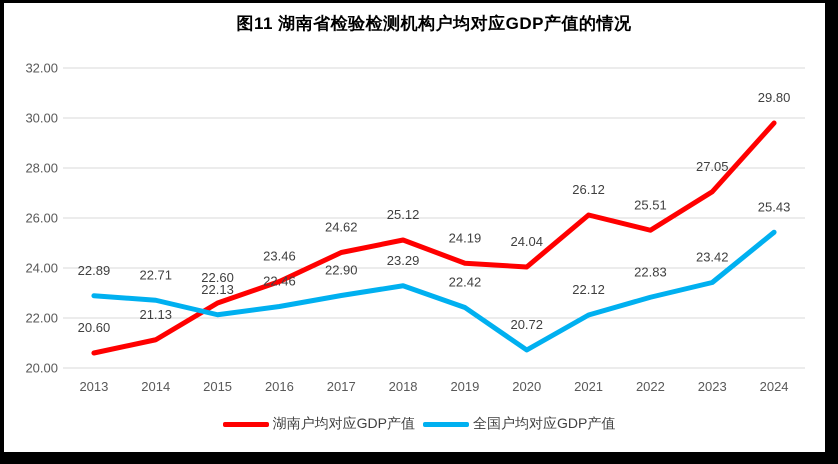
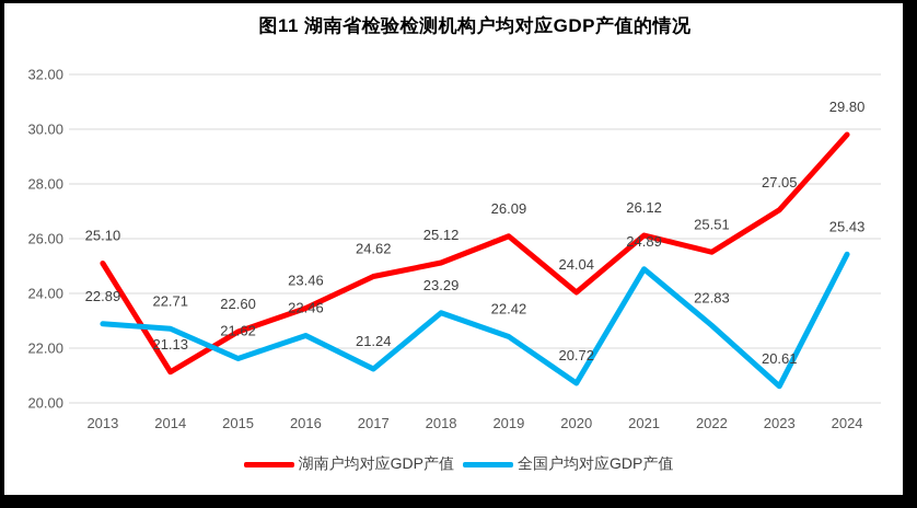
湖南户均对应GDP产值/2013: 20.60 -> 25.10
全国户均对应GDP产值/2015: 22.13 -> 21.62
全国户均对应GDP产值/2017: 22.90 -> 21.24
湖南户均对应GDP产值/2019: 24.19 -> 26.09
全国户均对应GDP产值/2021: 22.12 -> 24.89
全国户均对应GDP产值/2023: 23.42 -> 20.61
